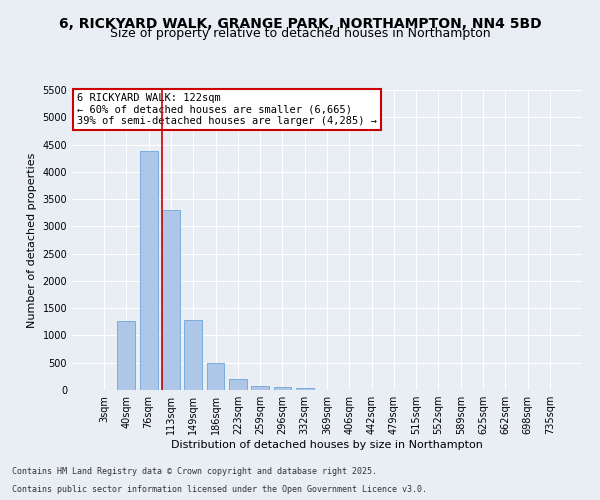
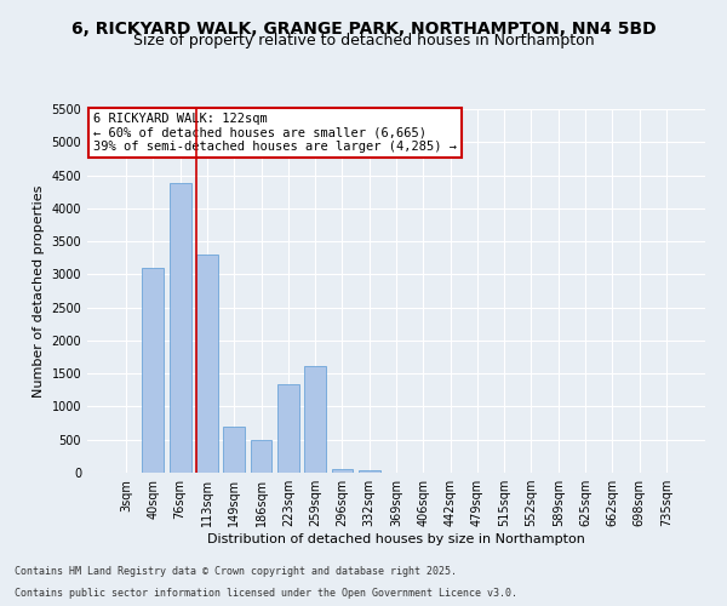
40sqm: 1260 -> 3100
149sqm: 1280 -> 700
223sqm: 210 -> 1340
259sqm: 80 -> 1620
